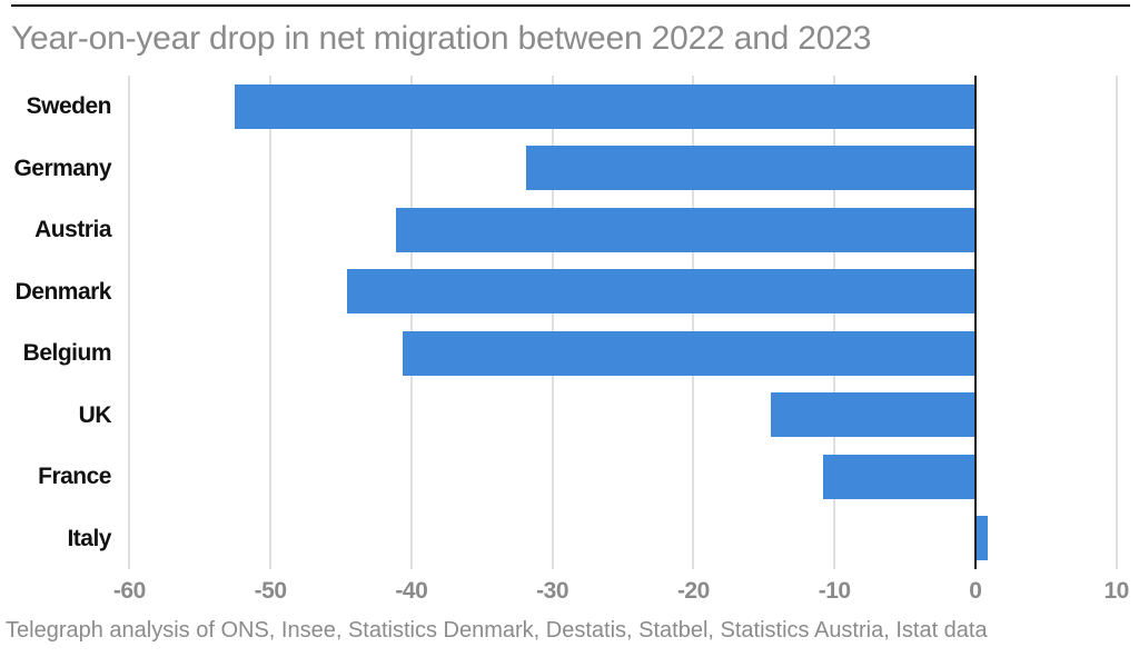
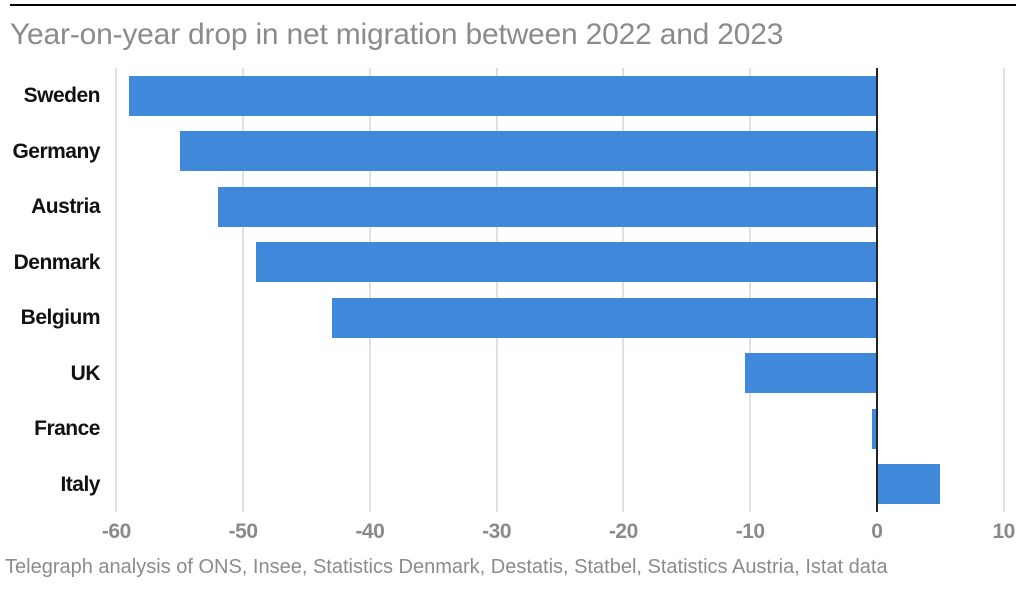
Sweden: -52.5 -> -59.0
Germany: -31.9 -> -55.0
Austria: -41.1 -> -52.0
Denmark: -44.6 -> -49.0
Belgium: -40.6 -> -43.0
UK: -14.5 -> -10.4
France: -10.8 -> -0.4
Italy: 0.9 -> 5.0
